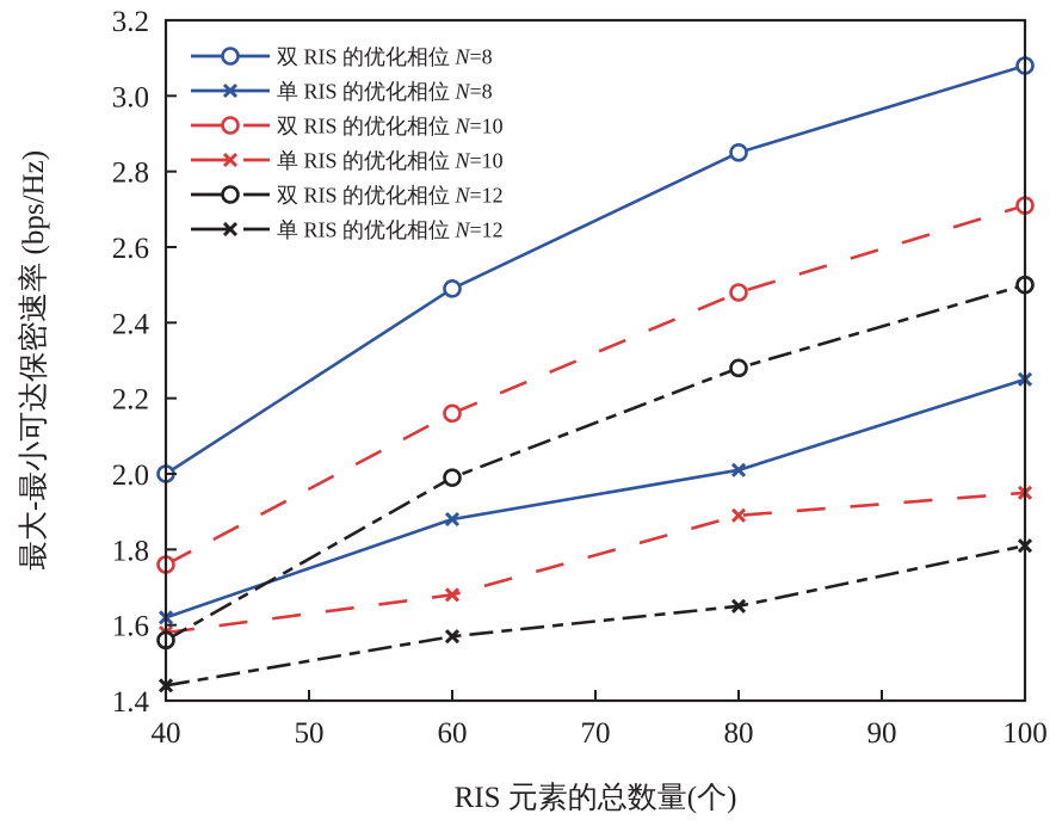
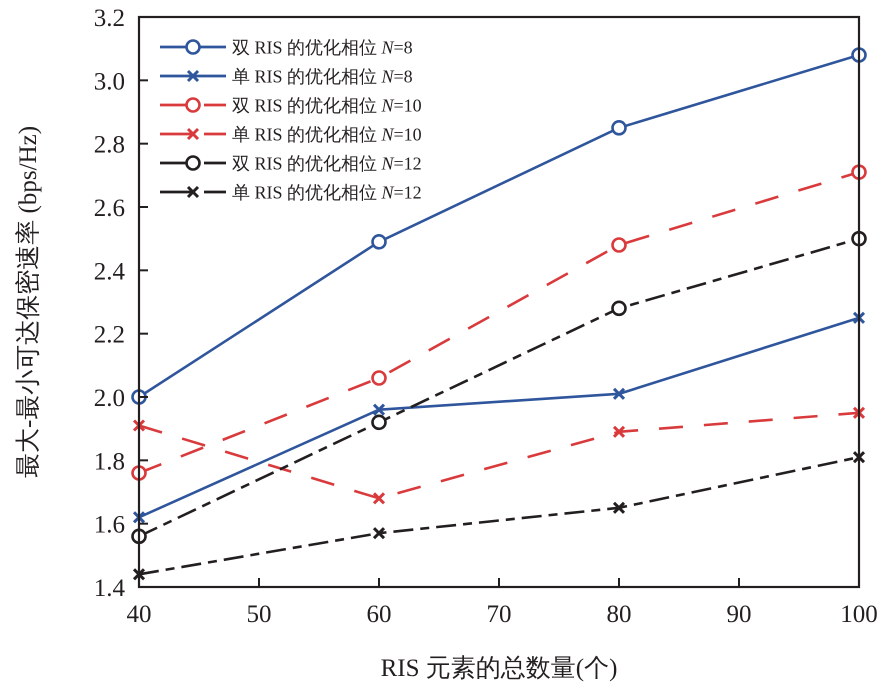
单 RIS 的优化相位 N=10/40: 1.58 -> 1.91
单 RIS 的优化相位 N=8/60: 1.88 -> 1.96
双 RIS 的优化相位 N=10/60: 2.16 -> 2.06
双 RIS 的优化相位 N=12/60: 1.99 -> 1.92
